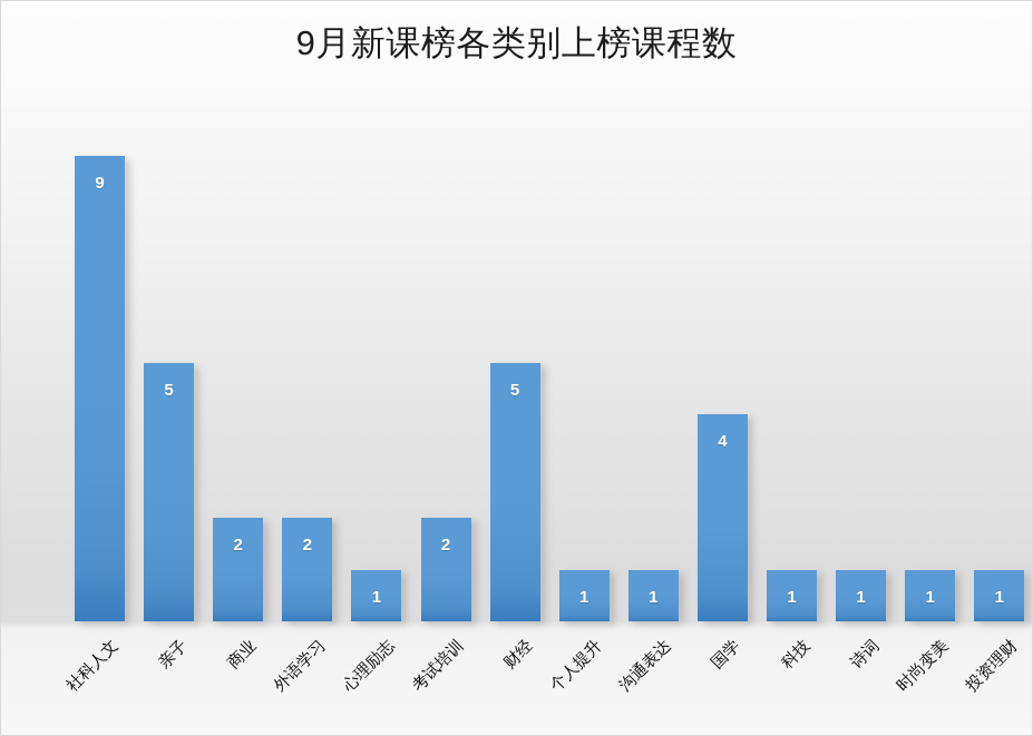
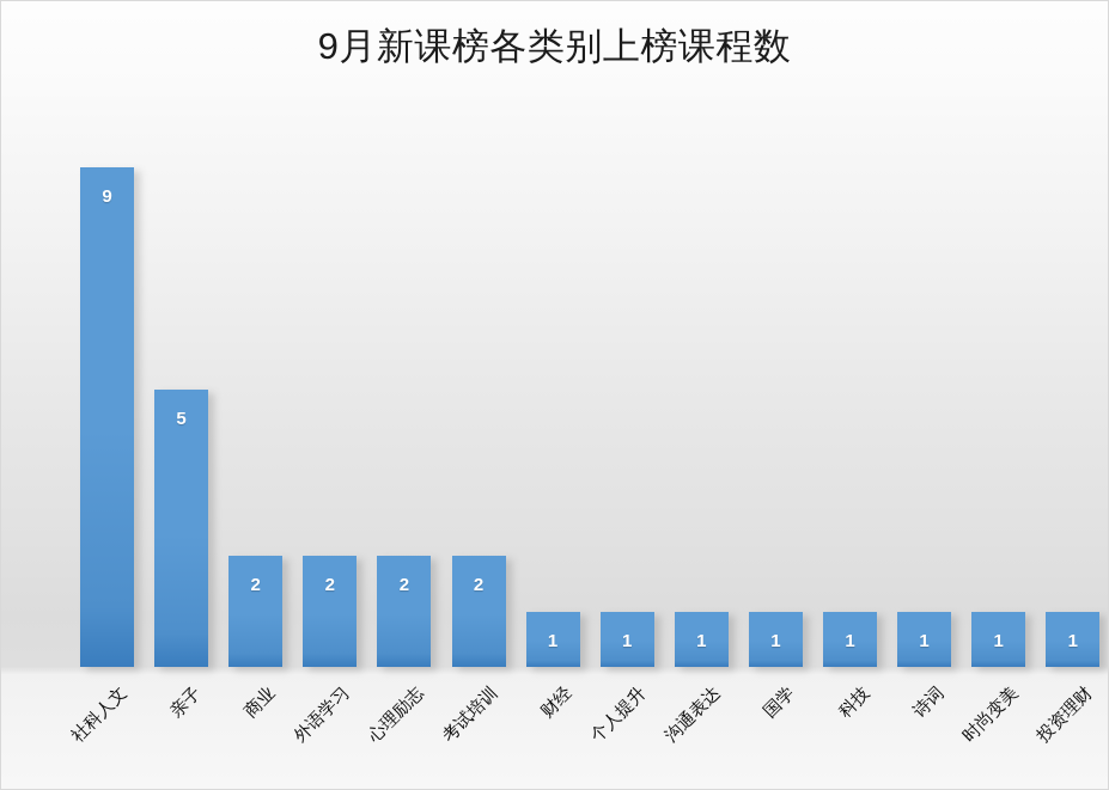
心理励志: 1 -> 2
财经: 5 -> 1
国学: 4 -> 1
